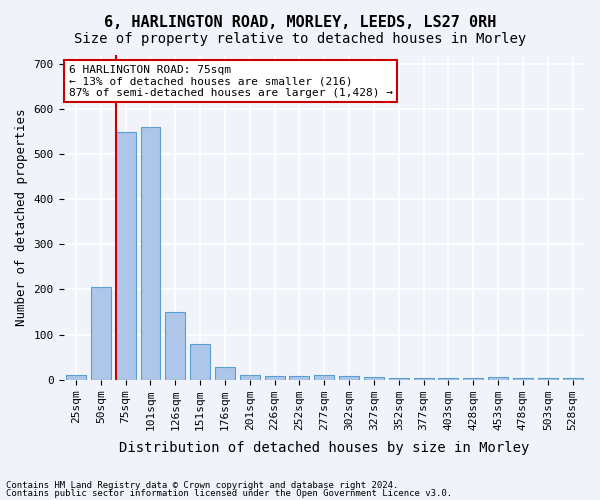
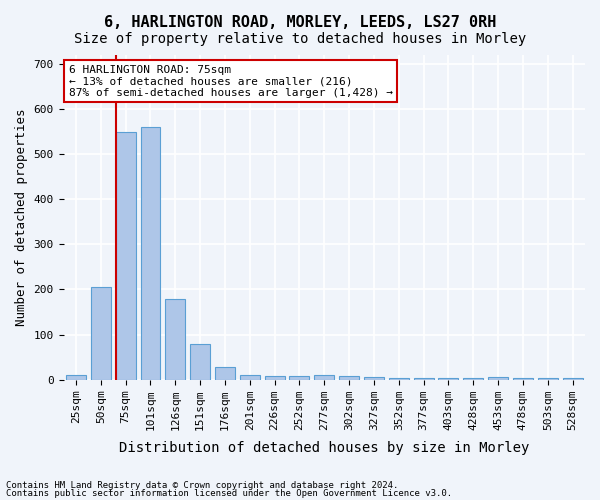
126sqm: 150 -> 178
